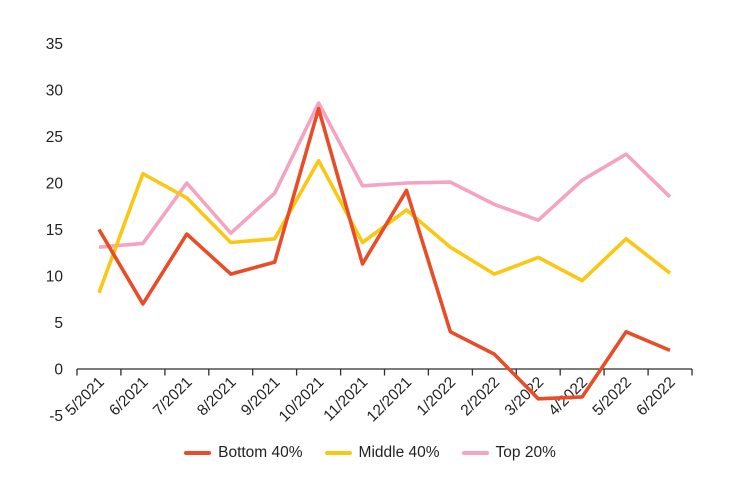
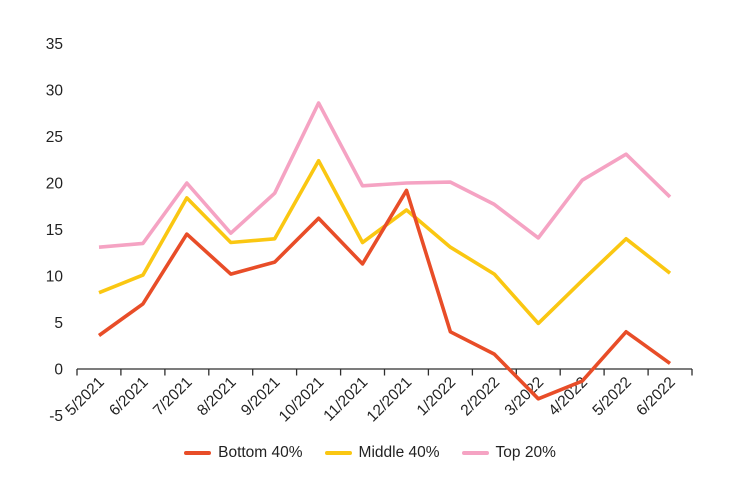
Bottom 40%/5/2021: 15 -> 4
Middle 40%/6/2021: 21 -> 10
Bottom 40%/10/2021: 28 -> 16
Middle 40%/3/2022: 12 -> 5
Top 20%/3/2022: 16 -> 14
Bottom 40%/4/2022: -3 -> -1
Bottom 40%/6/2022: 2 -> 1
